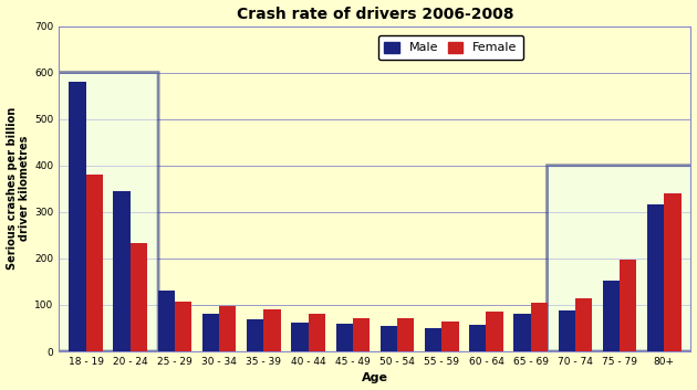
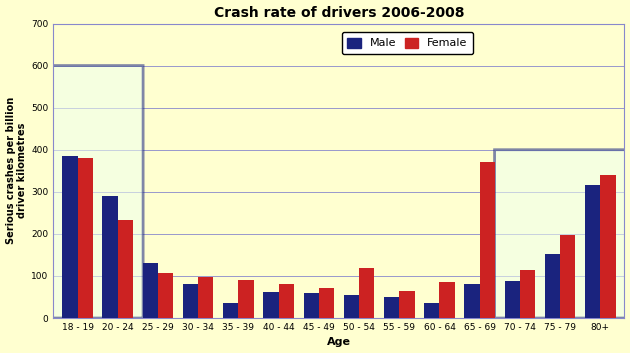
Male/18 - 19: 580 -> 385
Male/20 - 24: 345 -> 290
Male/35 - 39: 70 -> 35
Female/50 - 54: 72 -> 120
Male/60 - 64: 58 -> 35
Female/65 - 69: 105 -> 370
